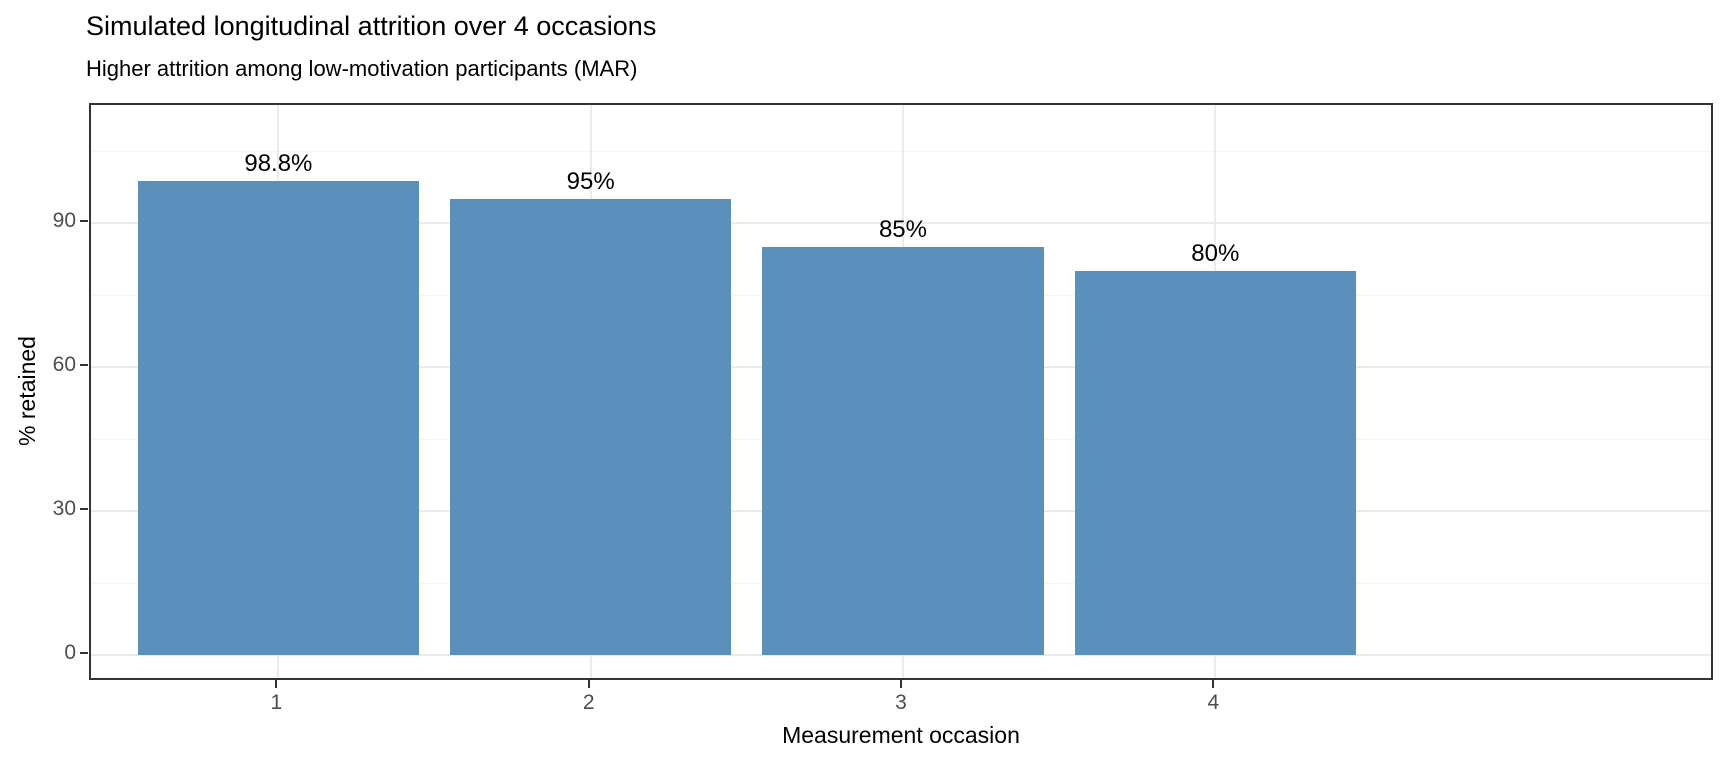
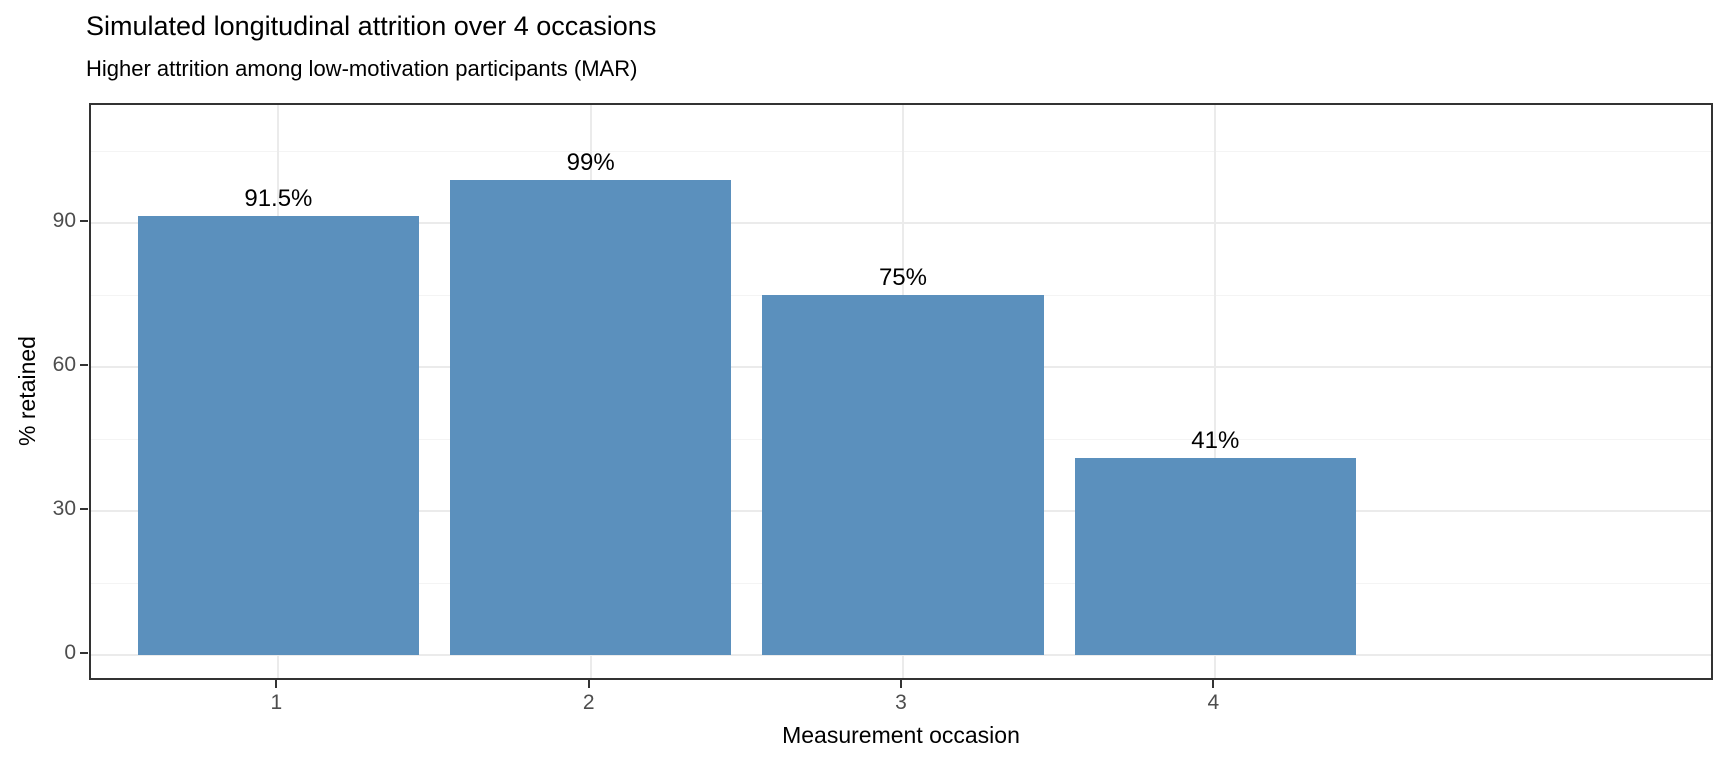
1: 98.8% -> 91.5%
2: 95% -> 99%
3: 85% -> 75%
4: 80% -> 41%
